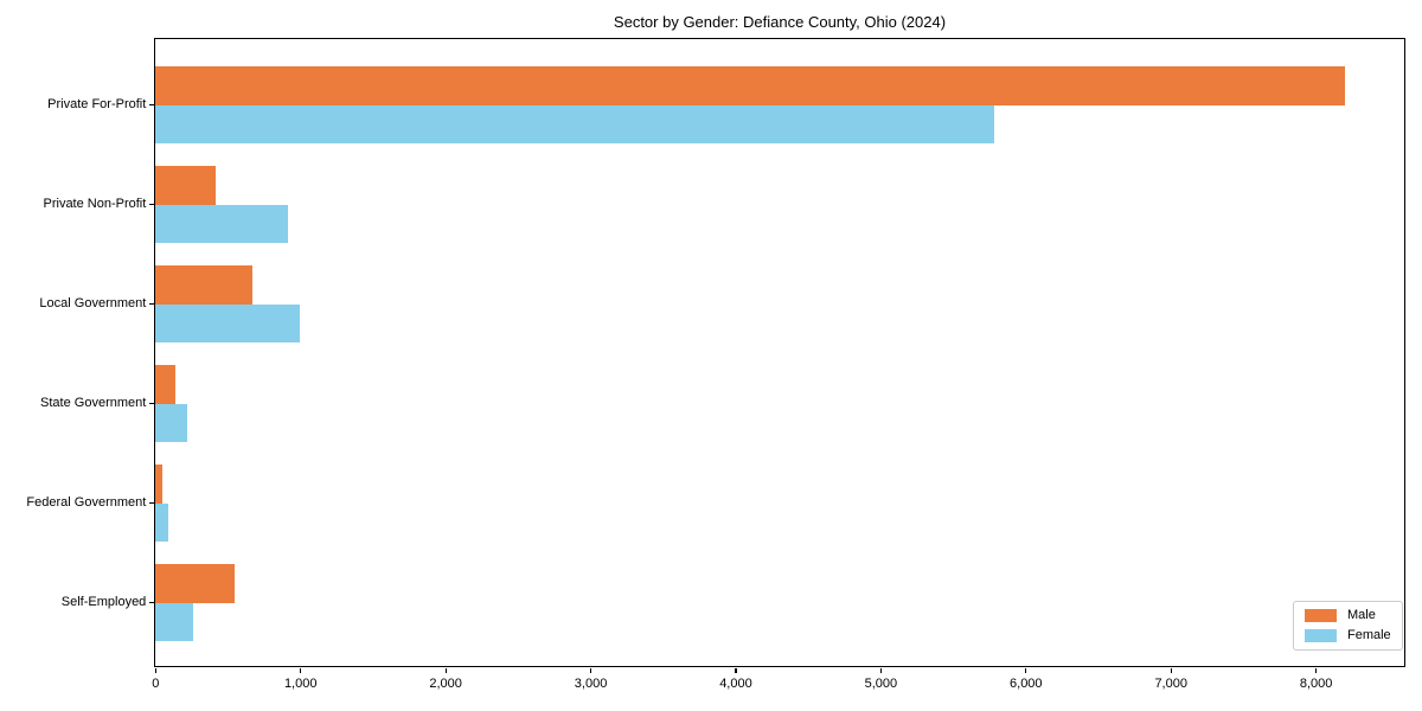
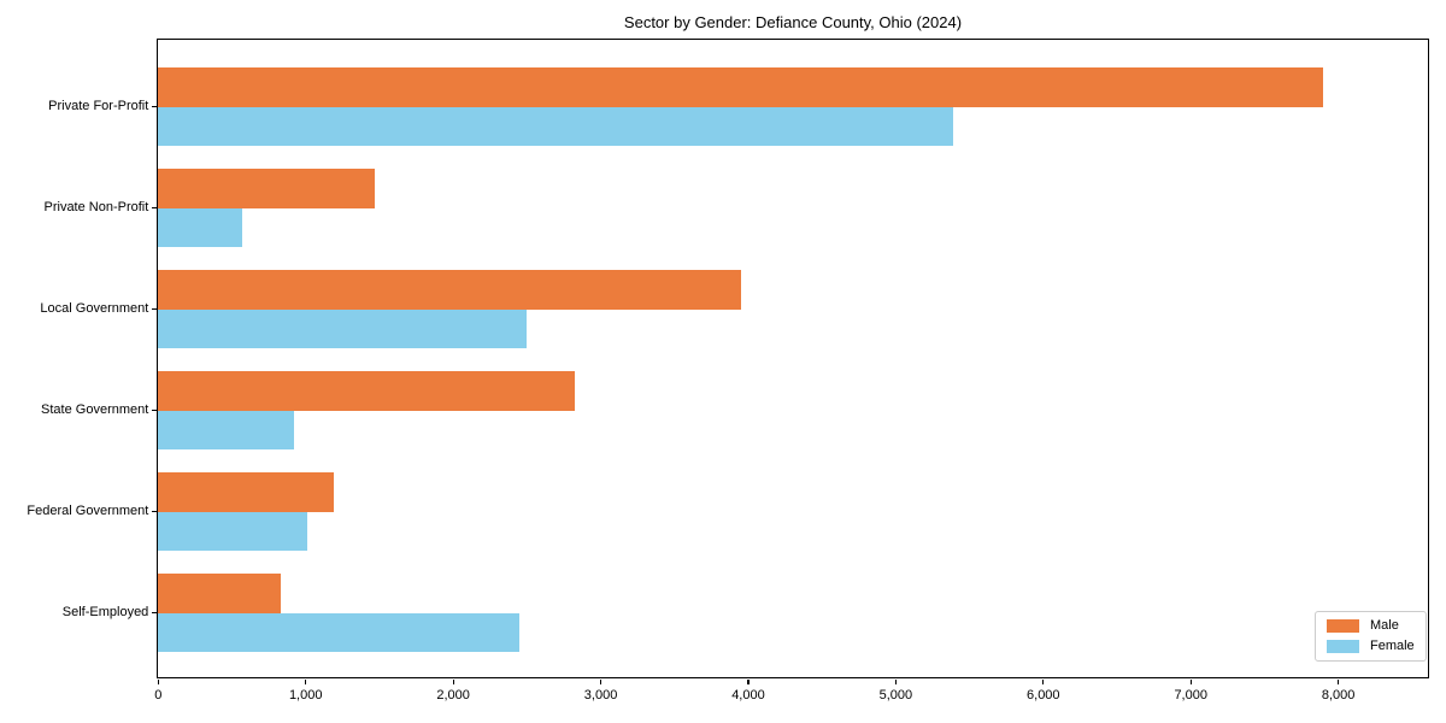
Male/Private For-Profit: 8200 -> 7900
Female/Private For-Profit: 5780 -> 5390
Male/Private Non-Profit: 420 -> 1470
Female/Private Non-Profit: 920 -> 570
Male/Local Government: 670 -> 3950
Female/Local Government: 1000 -> 2500
Male/State Government: 140 -> 2830
Female/State Government: 220 -> 920
Male/Federal Government: 40 -> 1190
Female/Federal Government: 90 -> 1010
Male/Self-Employed: 550 -> 830
Female/Self-Employed: 260 -> 2450
